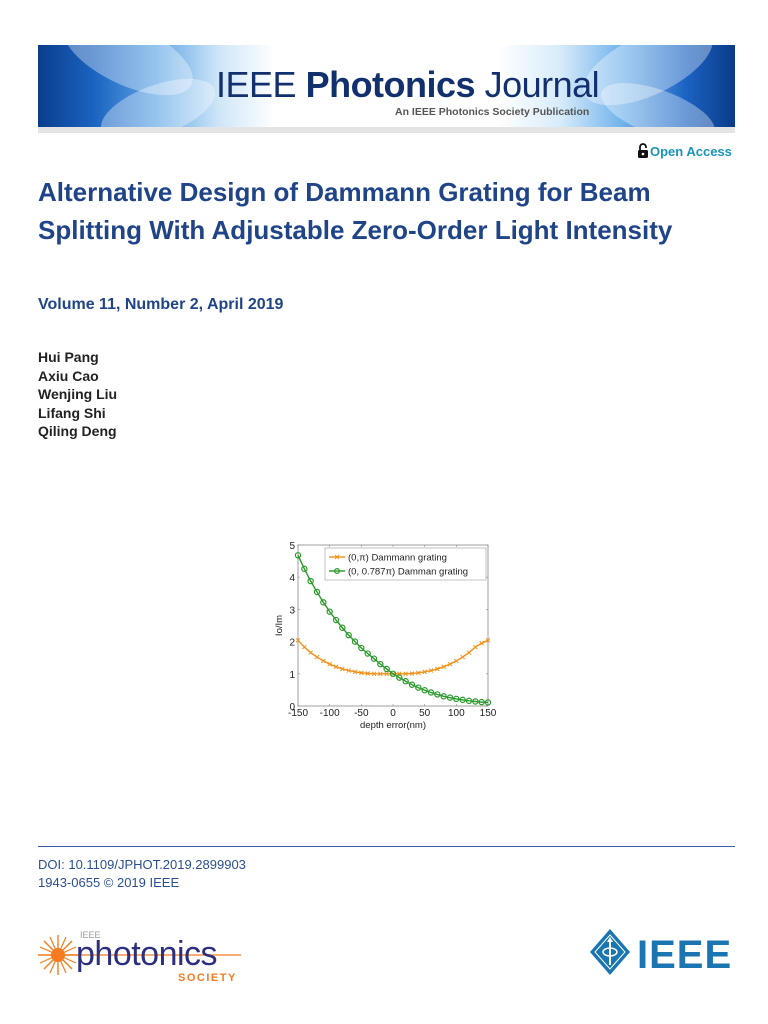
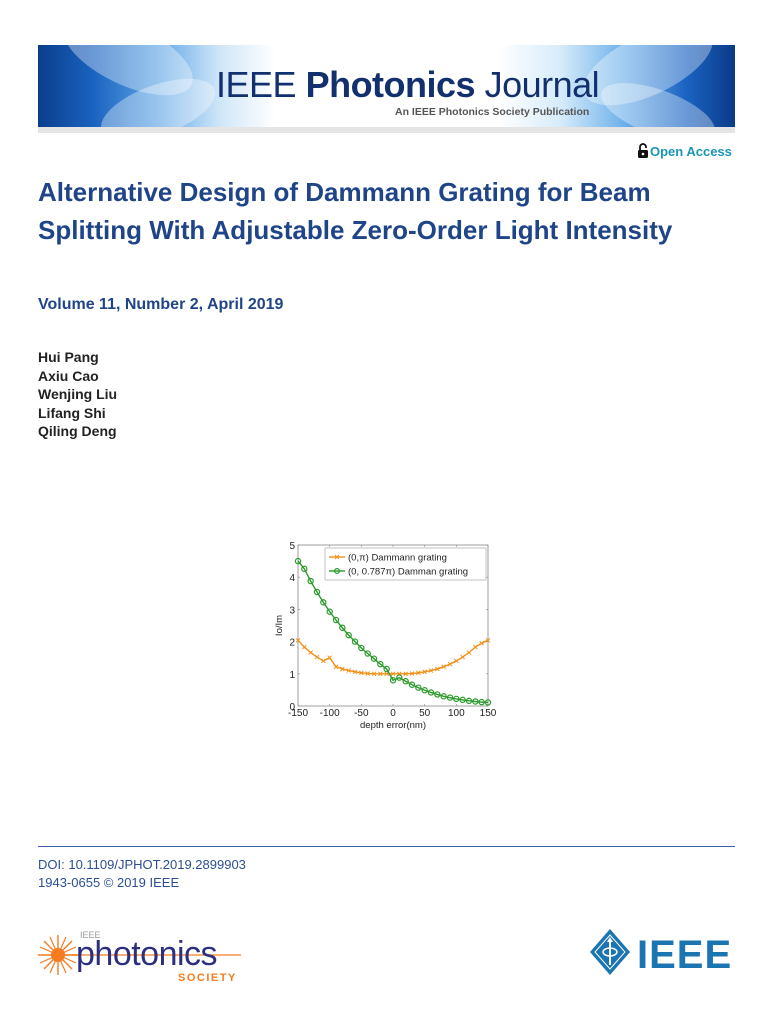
(0, 0.787π) Damman grating/-150: 4.7 -> 4.5
(0,π) Dammann grating/-100: 1.3 -> 1.5
(0, 0.787π) Damman grating/0: 1.0 -> 0.8
